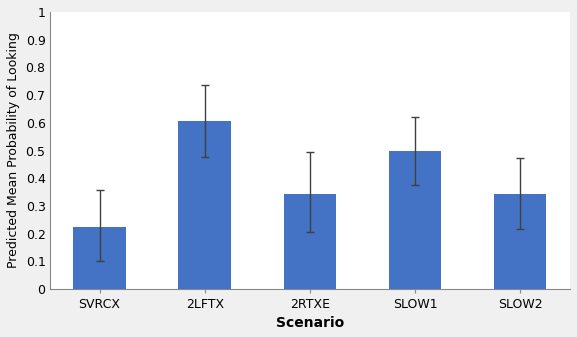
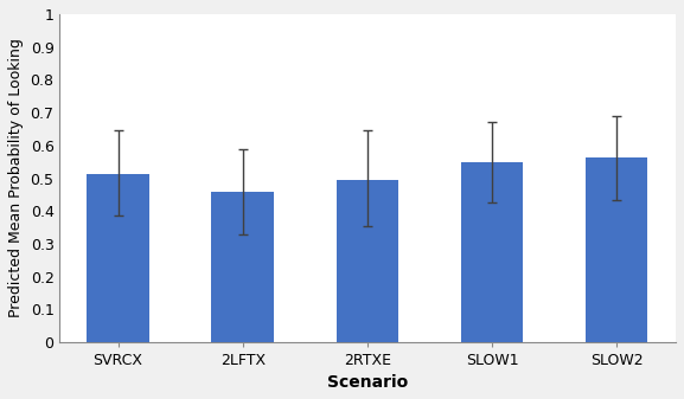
SVRCX: 0.225 -> 0.511
2LFTX: 0.605 -> 0.459
2RTXE: 0.345 -> 0.494
SLOW1: 0.500 -> 0.548
SLOW2: 0.345 -> 0.563
